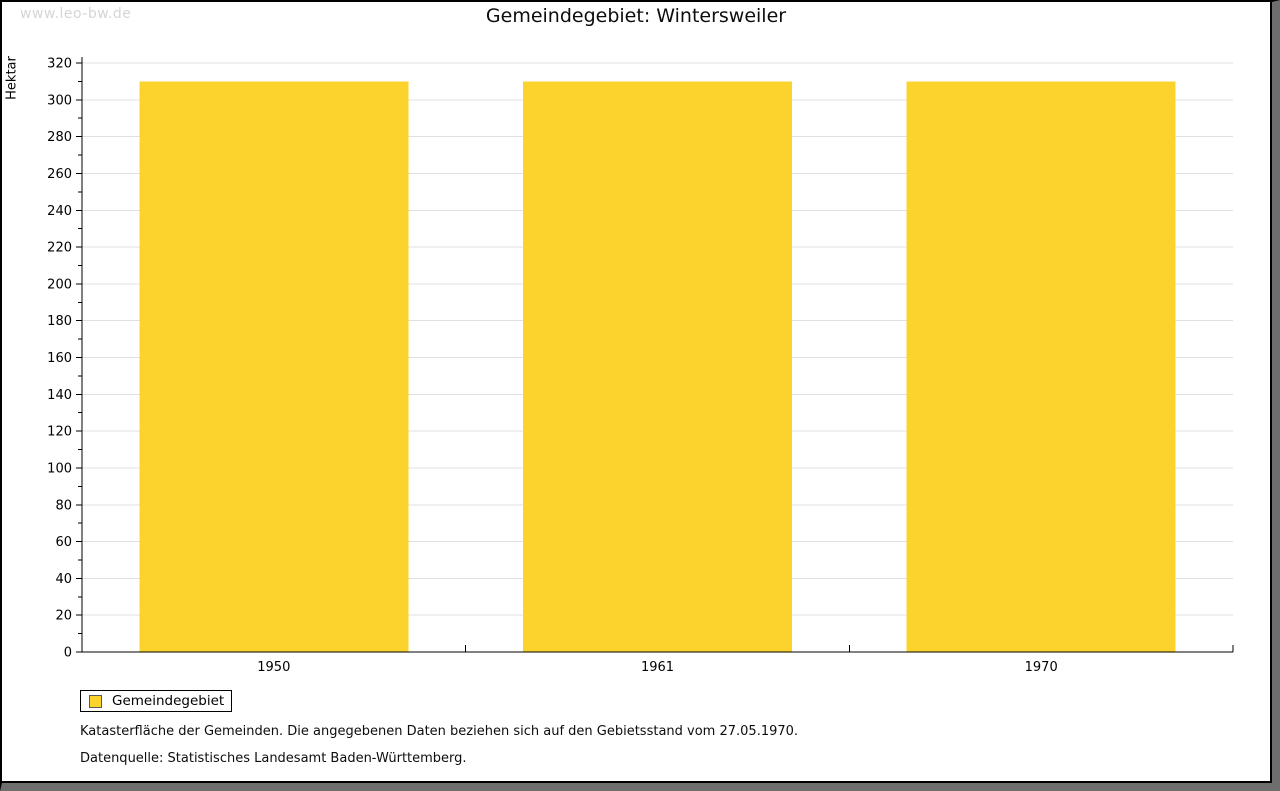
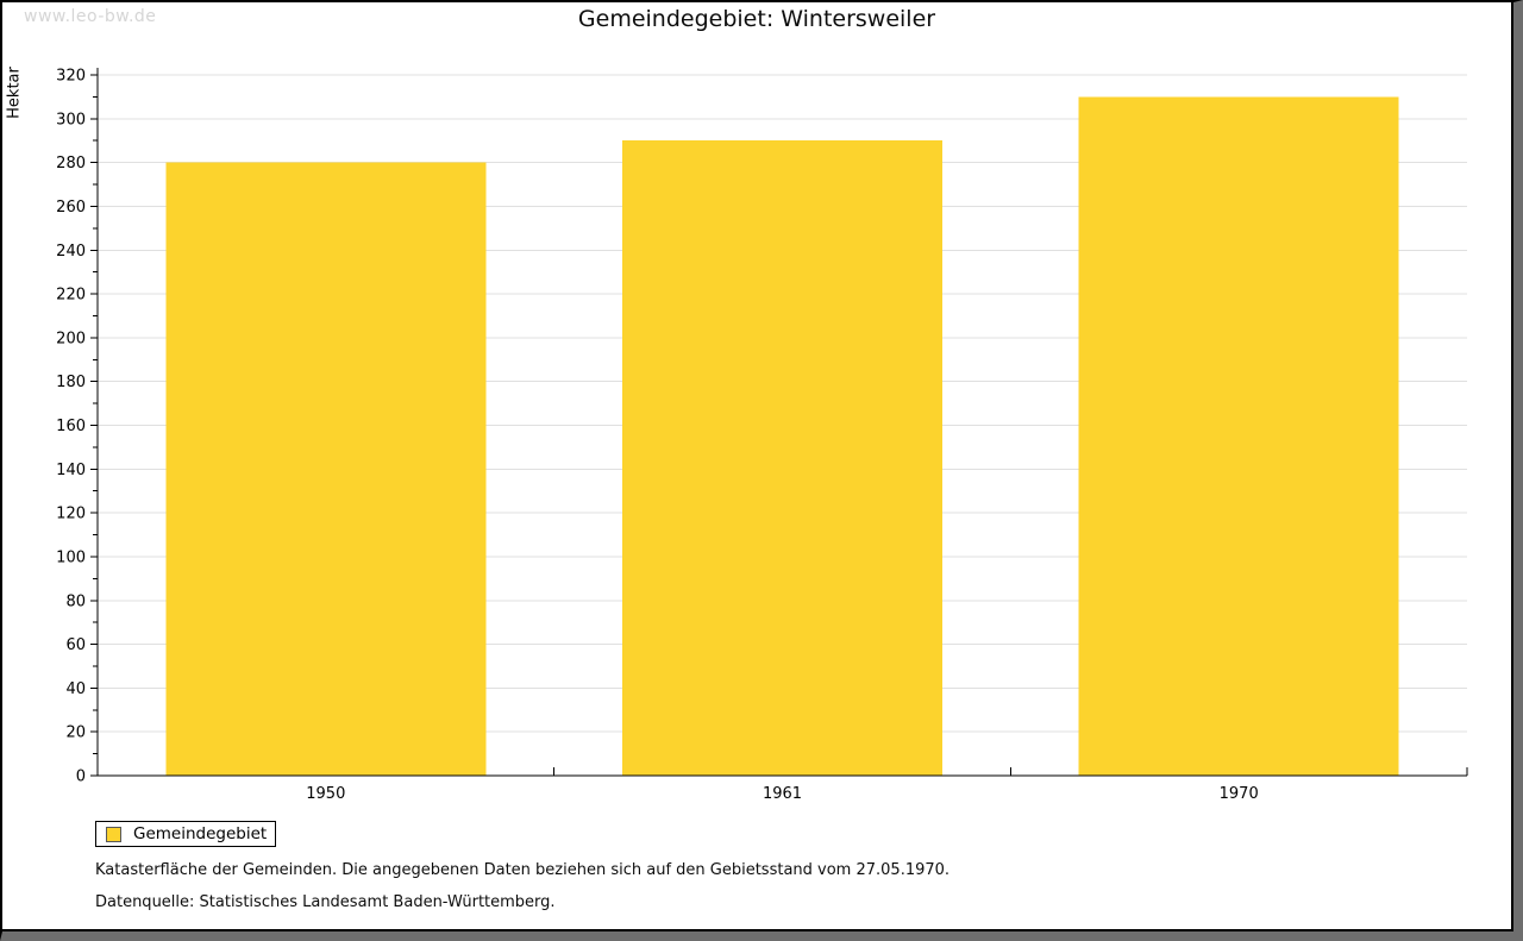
1950: 310 -> 280
1961: 310 -> 290
